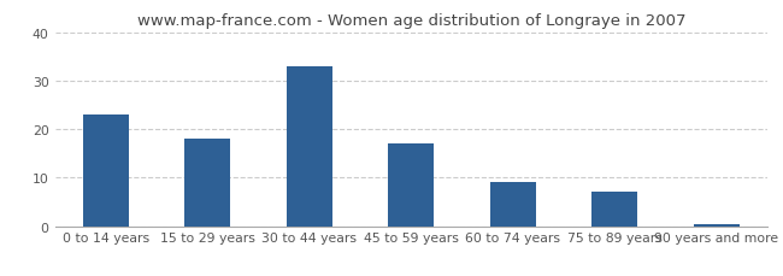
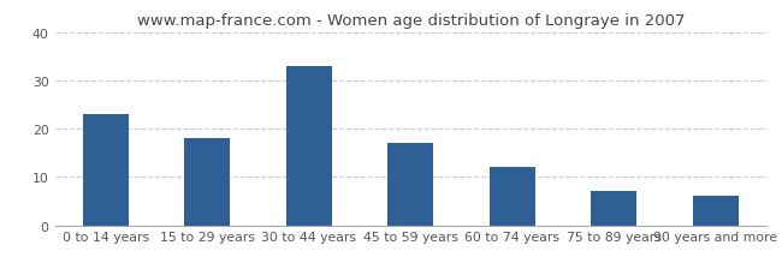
60 to 74 years: 9.0 -> 12.0
90 years and more: 0.5 -> 6.0
